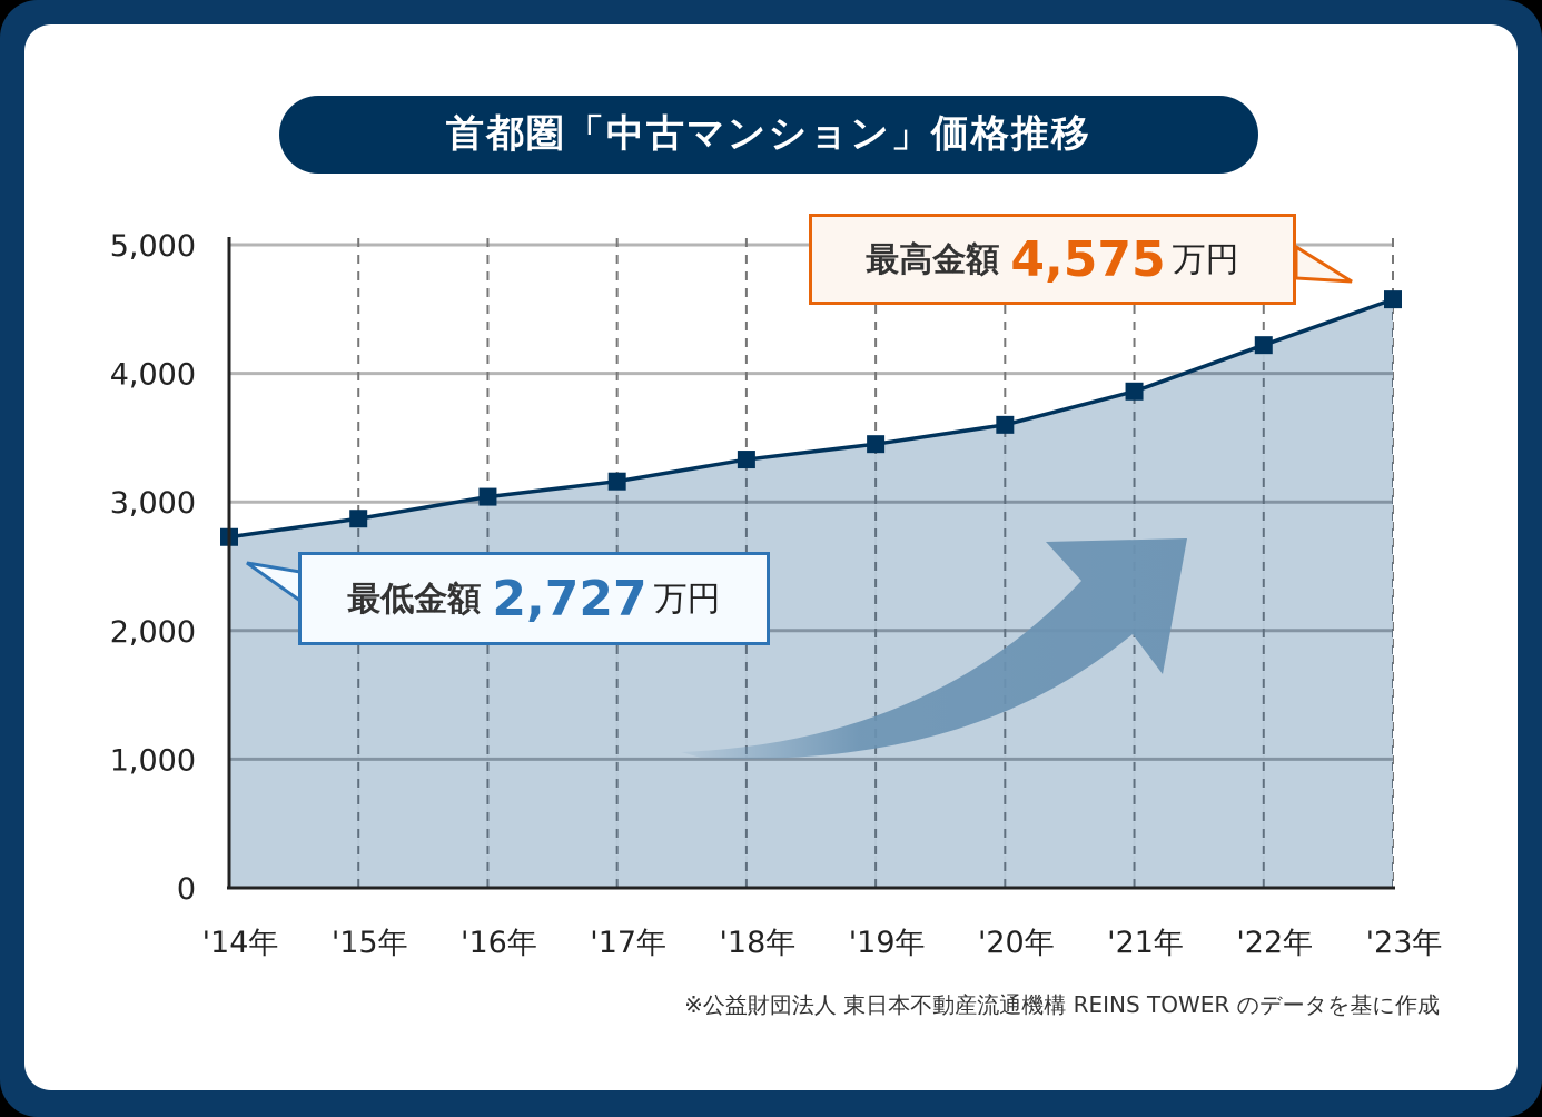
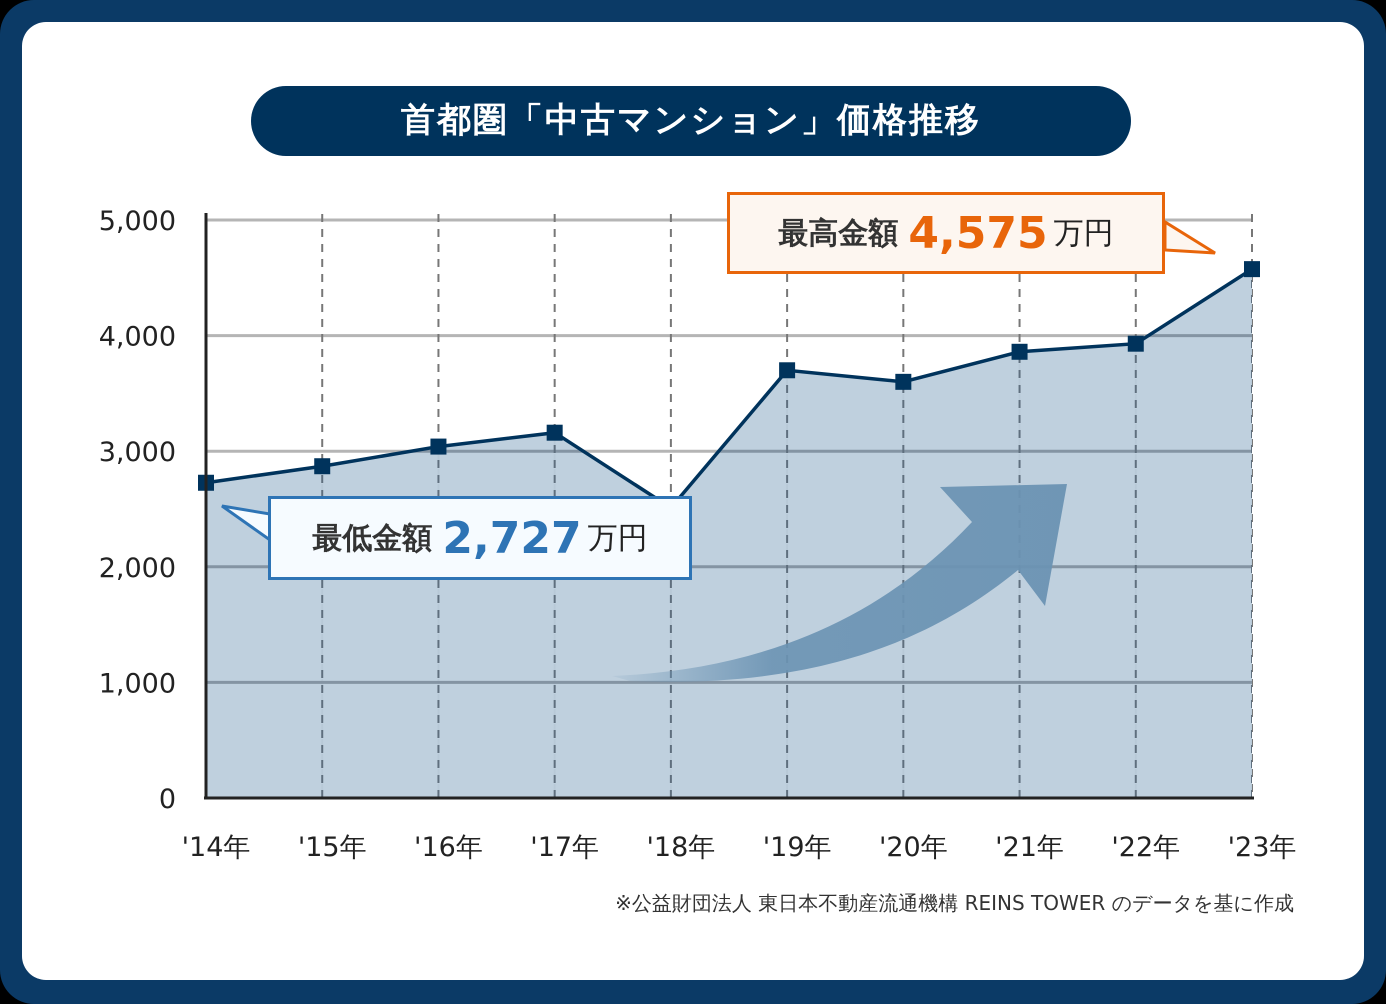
'18年: 3330 -> 2510
'19年: 3450 -> 3700
'22年: 4220 -> 3930
